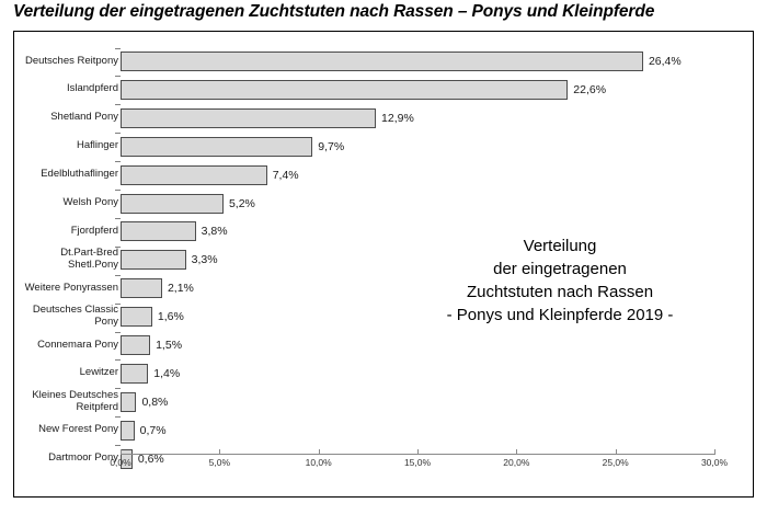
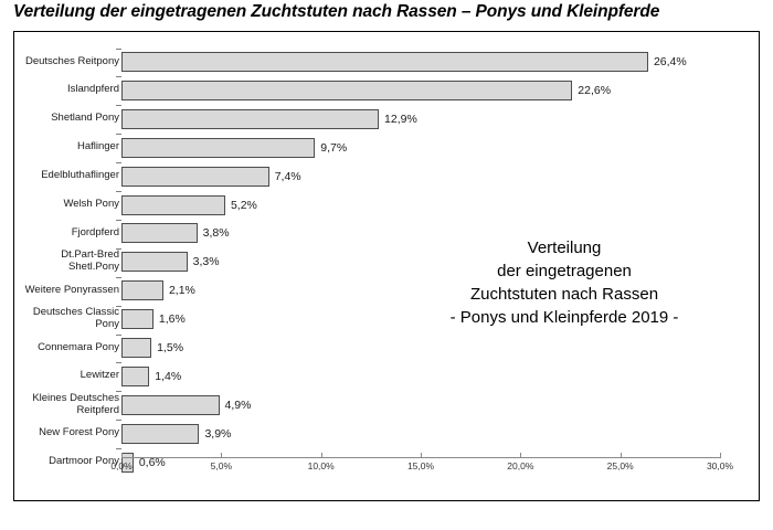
Kleines Deutsches Reitpferd: 0,8% -> 4,9%
New Forest Pony: 0,7% -> 3,9%
